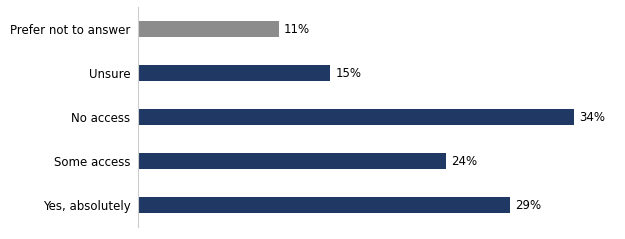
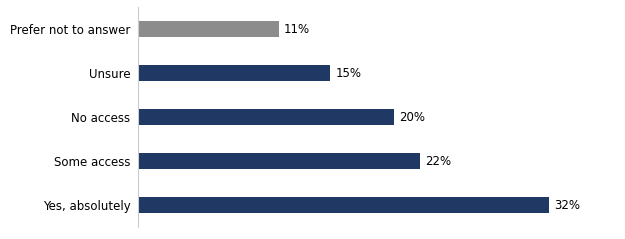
No access: 34% -> 20%
Some access: 24% -> 22%
Yes, absolutely: 29% -> 32%
